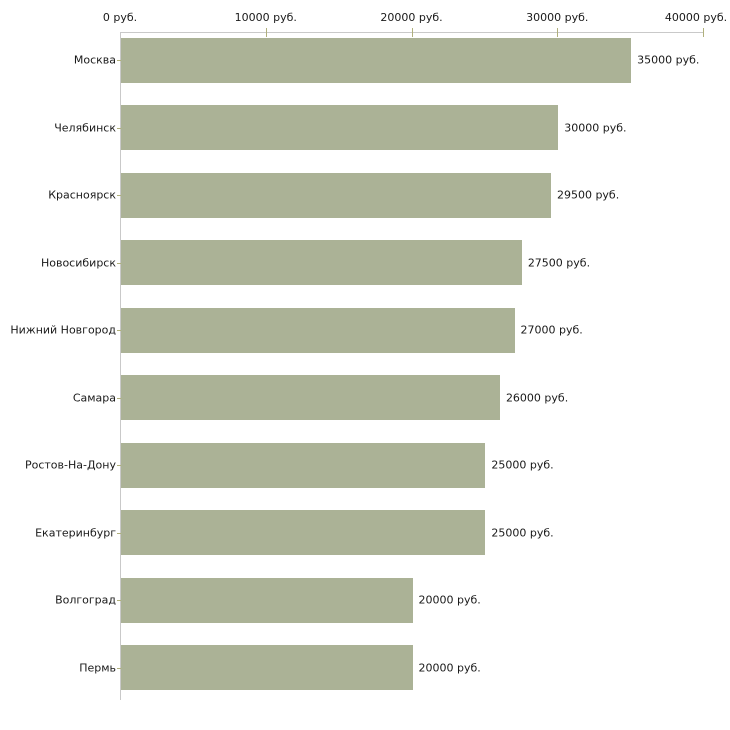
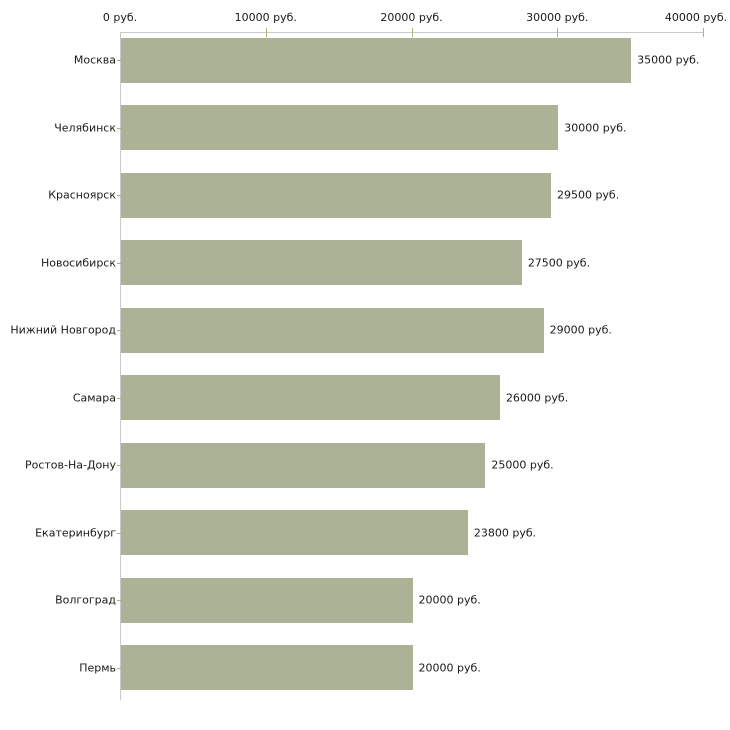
Нижний Новгород: 27000 -> 29000
Екатеринбург: 25000 -> 23800
